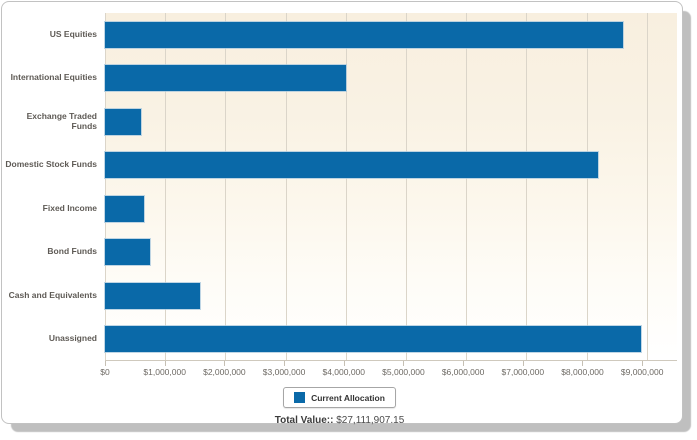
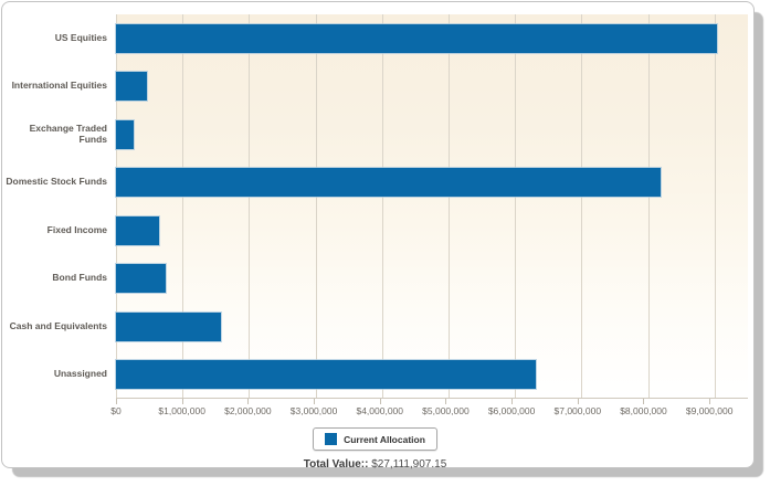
US Equities: $8600000 -> $9000000
International Equities: $4000000 -> $500000
Exchange Traded Funds: $600000 -> $300000
Unassigned: $8900000 -> $6300000
